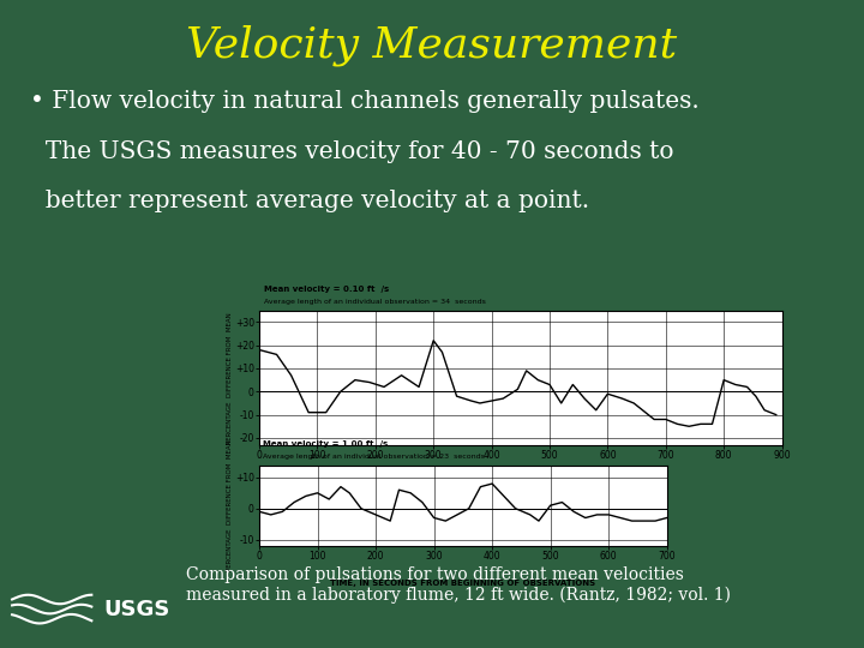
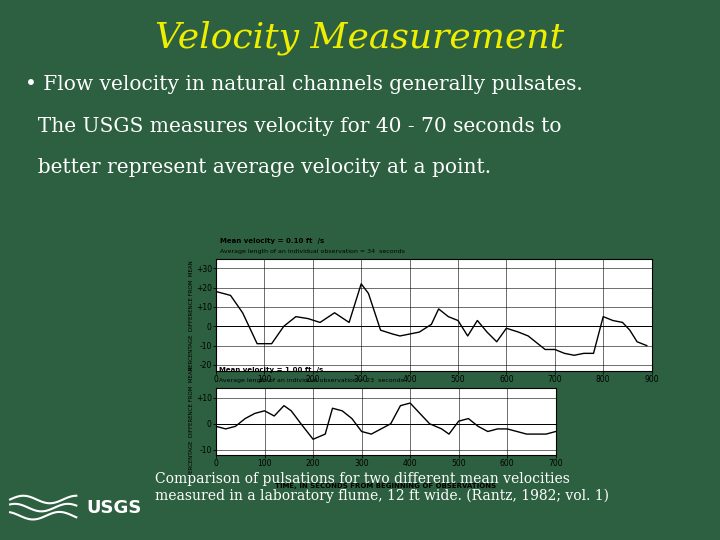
200: -2 -> -6
